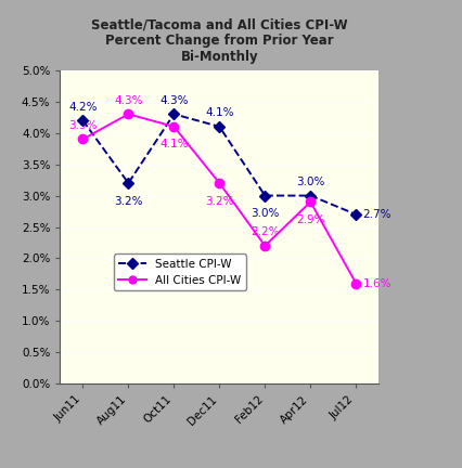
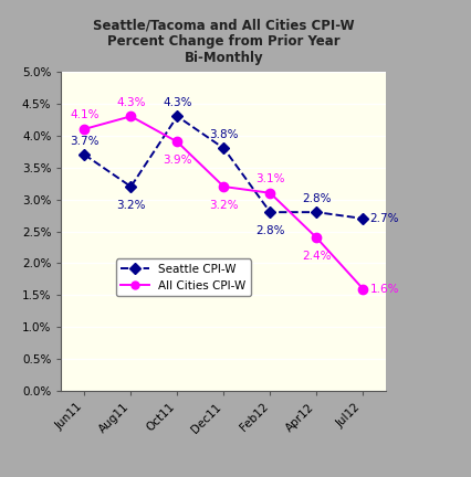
Seattle CPI-W/Jun11: 4.2% -> 3.7%
All Cities CPI-W/Jun11: 3.9% -> 4.1%
All Cities CPI-W/Oct11: 4.1% -> 3.9%
Seattle CPI-W/Dec11: 4.1% -> 3.8%
Seattle CPI-W/Feb12: 3.0% -> 2.8%
All Cities CPI-W/Feb12: 2.2% -> 3.1%
Seattle CPI-W/Apr12: 3.0% -> 2.8%
All Cities CPI-W/Apr12: 2.9% -> 2.4%
